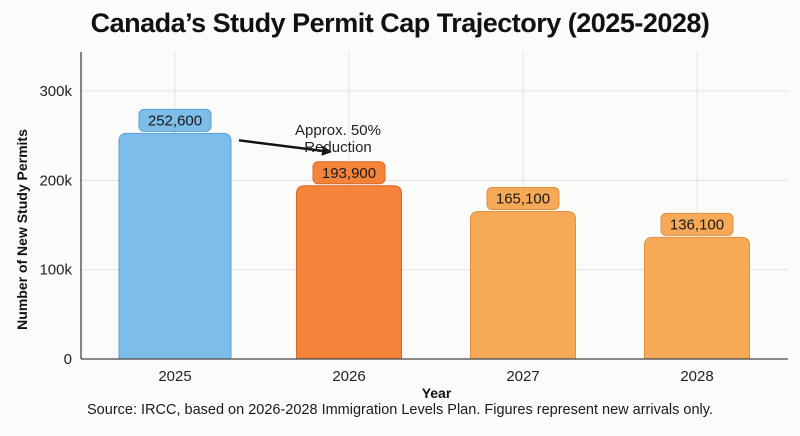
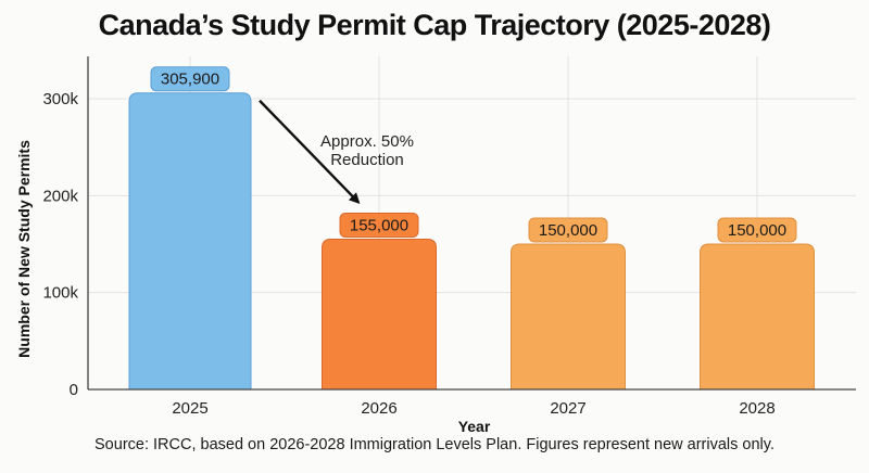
2025: 252,600 -> 305,900
2026: 193,900 -> 155,000
2027: 165,100 -> 150,000
2028: 136,100 -> 150,000
